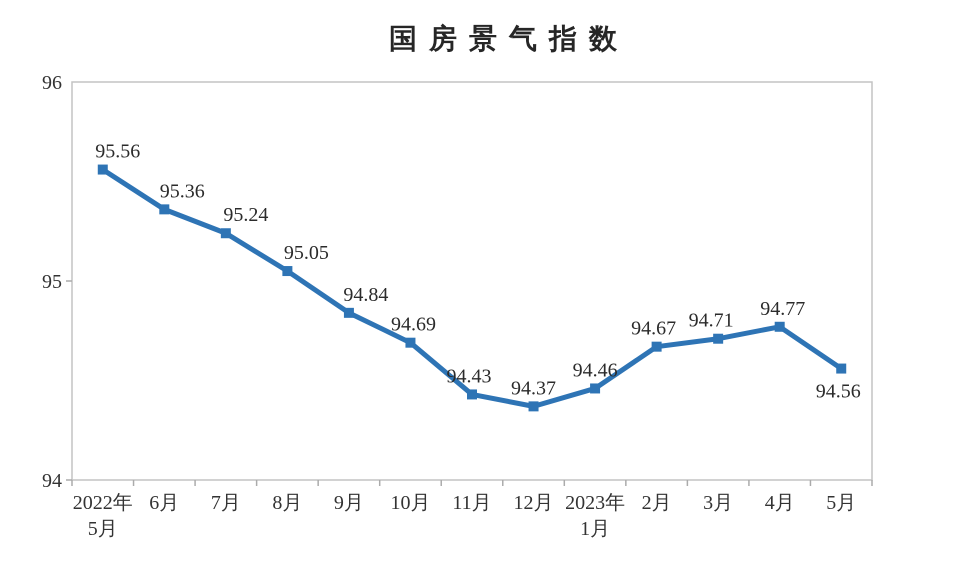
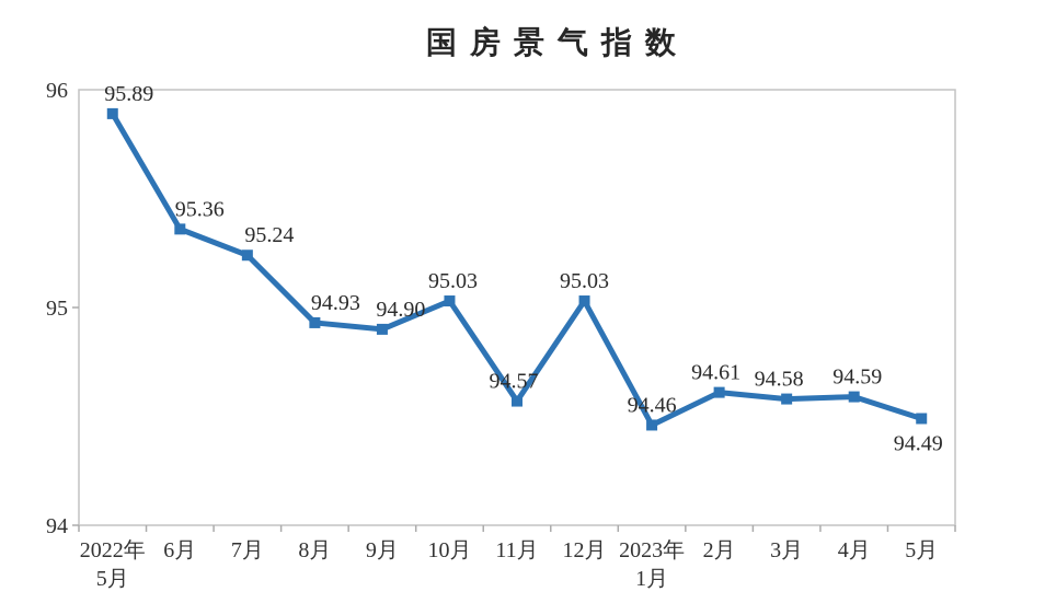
2022年 5月: 95.56 -> 95.89
8月: 95.05 -> 94.93
9月: 94.84 -> 94.90
10月: 94.69 -> 95.03
11月: 94.43 -> 94.57
12月: 94.37 -> 95.03
2月: 94.67 -> 94.61
3月: 94.71 -> 94.58
4月: 94.77 -> 94.59
5月: 94.56 -> 94.49
